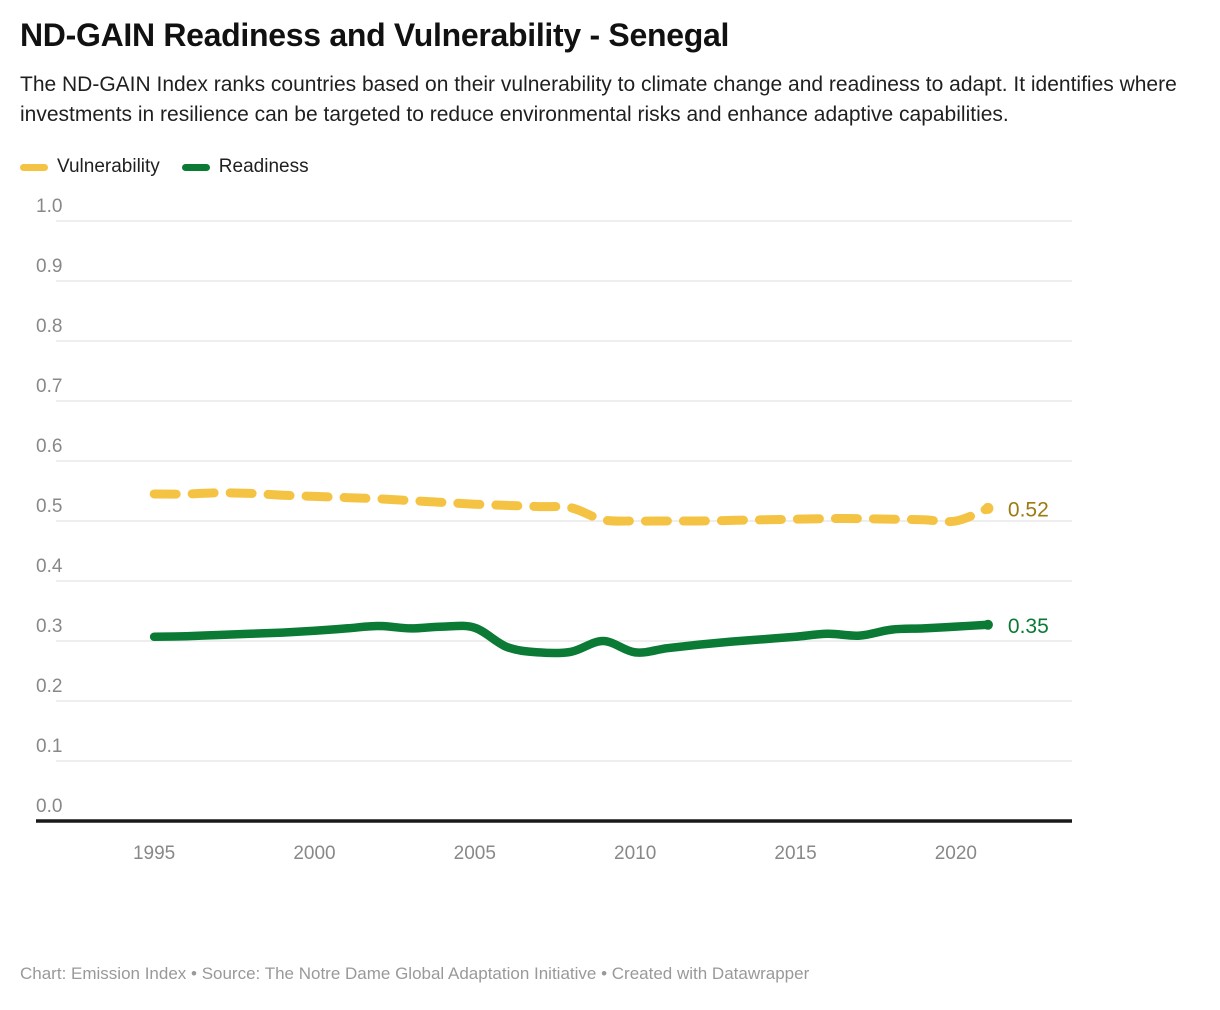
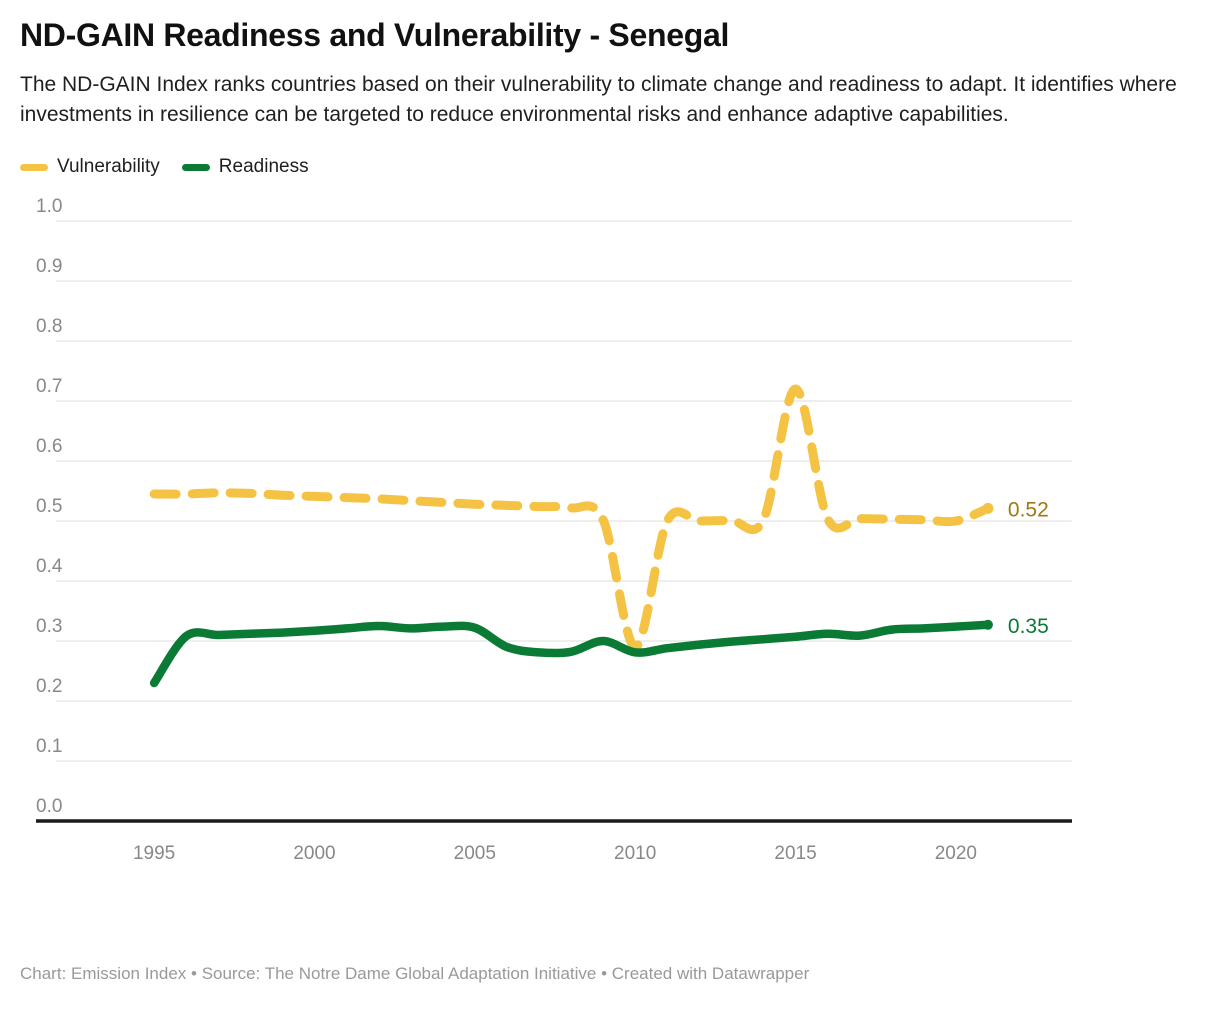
Readiness/1995: 0.31 -> 0.23
Vulnerability/2010: 0.50 -> 0.29
Vulnerability/2015: 0.50 -> 0.72
